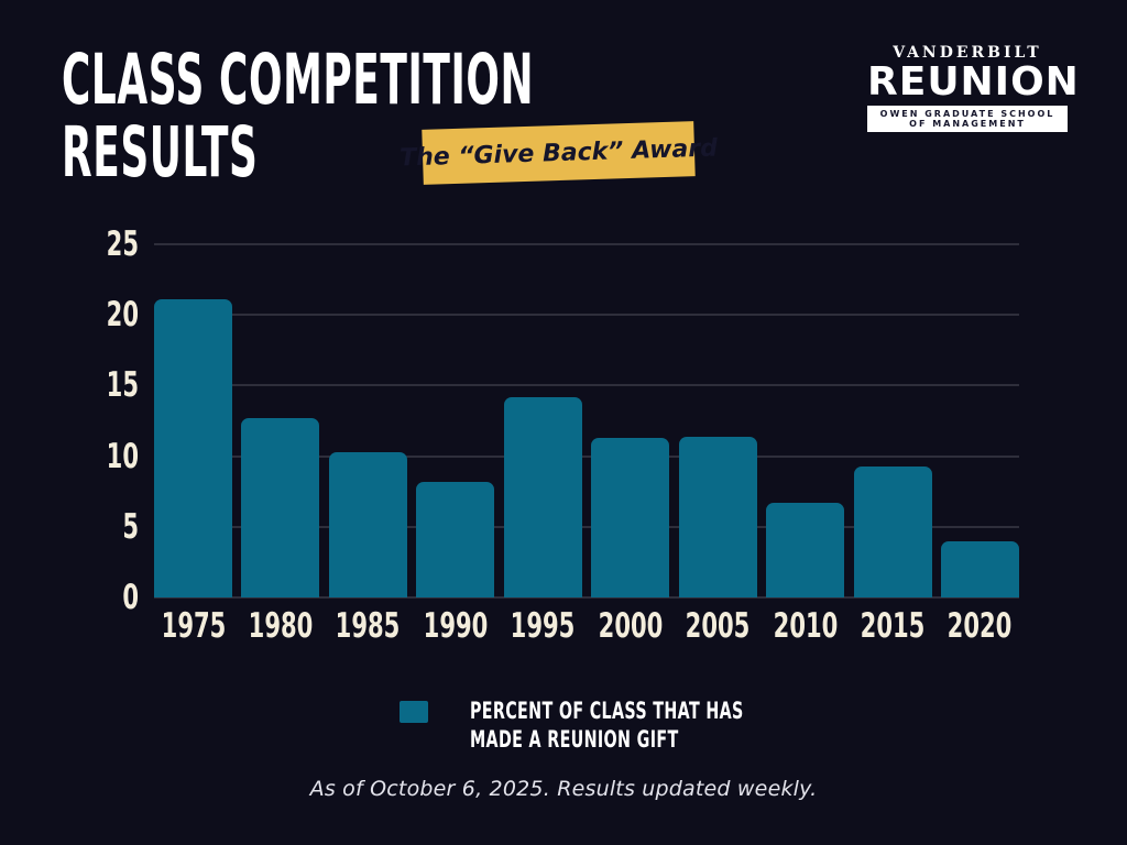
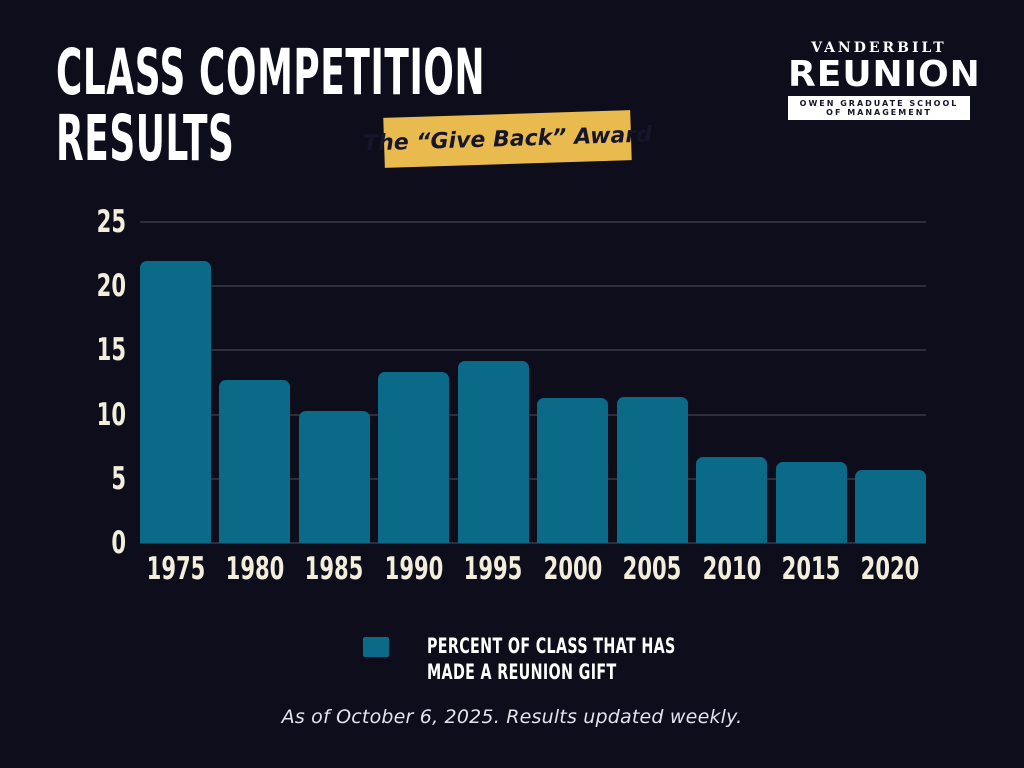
1975: 21.1 -> 22.0
1990: 8.2 -> 13.3
2015: 9.3 -> 6.3
2020: 4.0 -> 5.7
